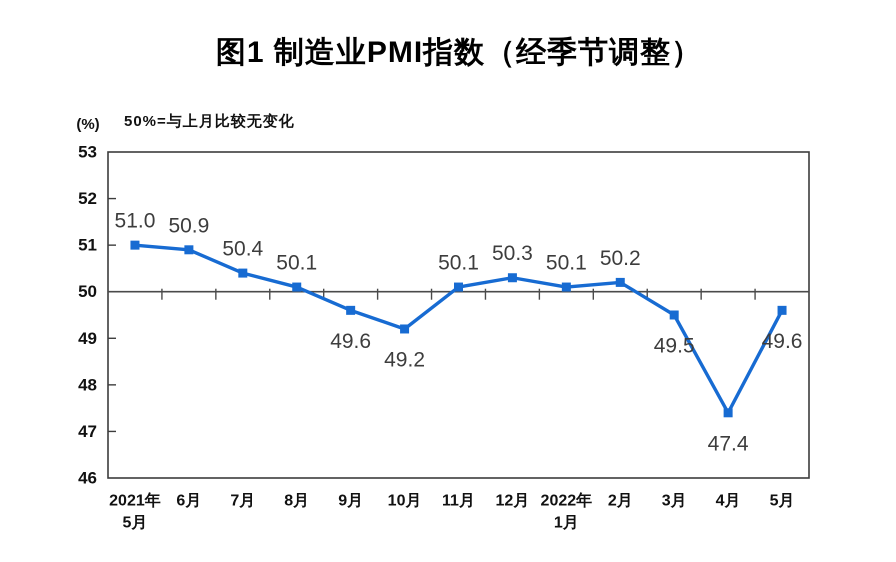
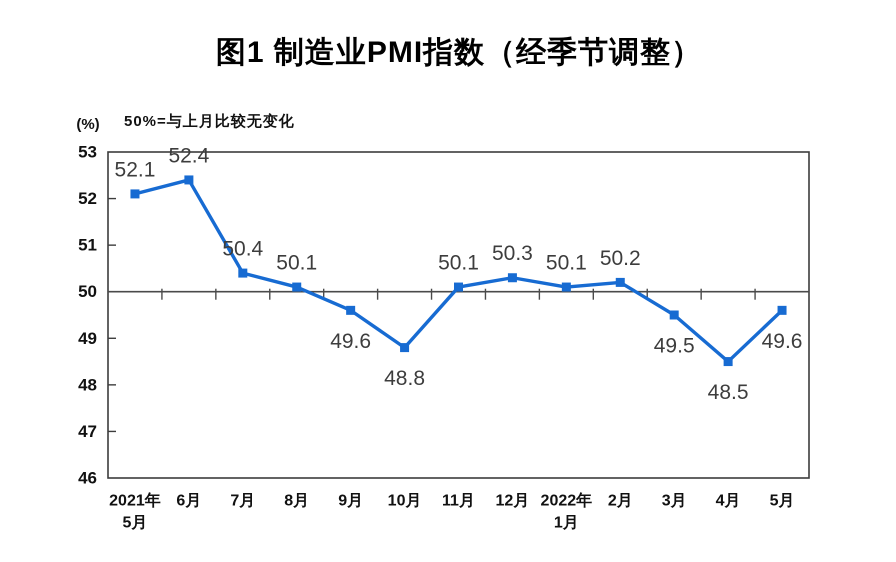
2021年 5月: 51.0 -> 52.1
6月: 50.9 -> 52.4
10月: 49.2 -> 48.8
4月: 47.4 -> 48.5
